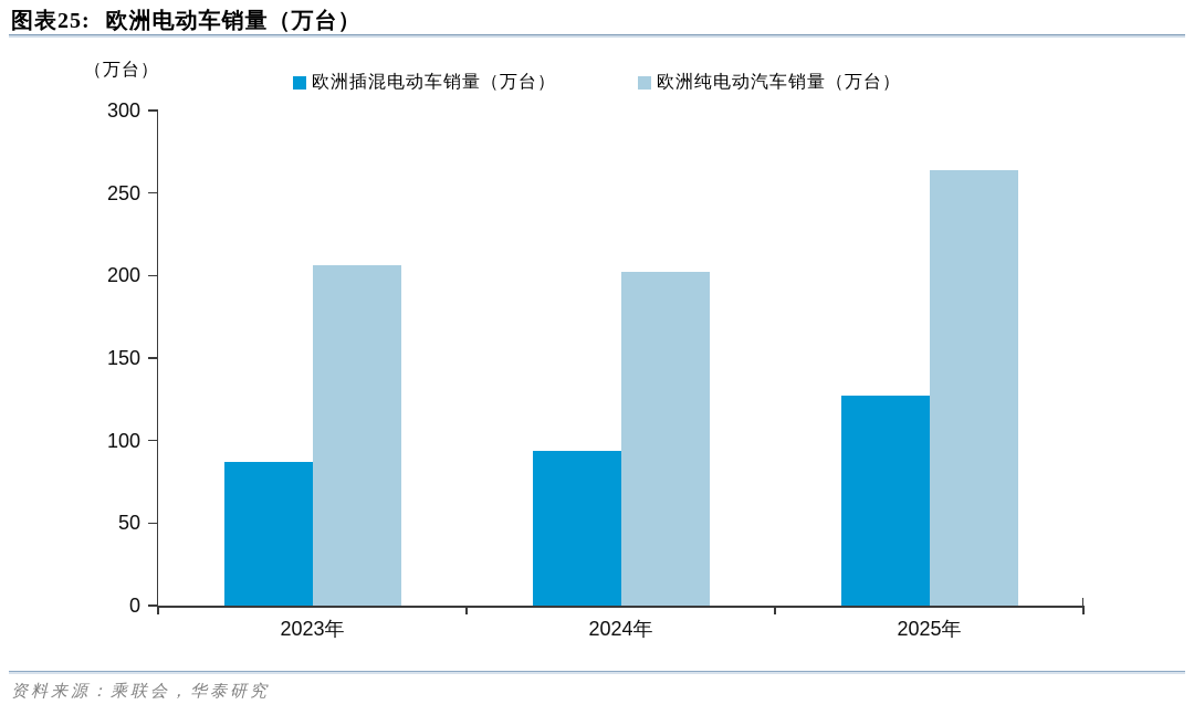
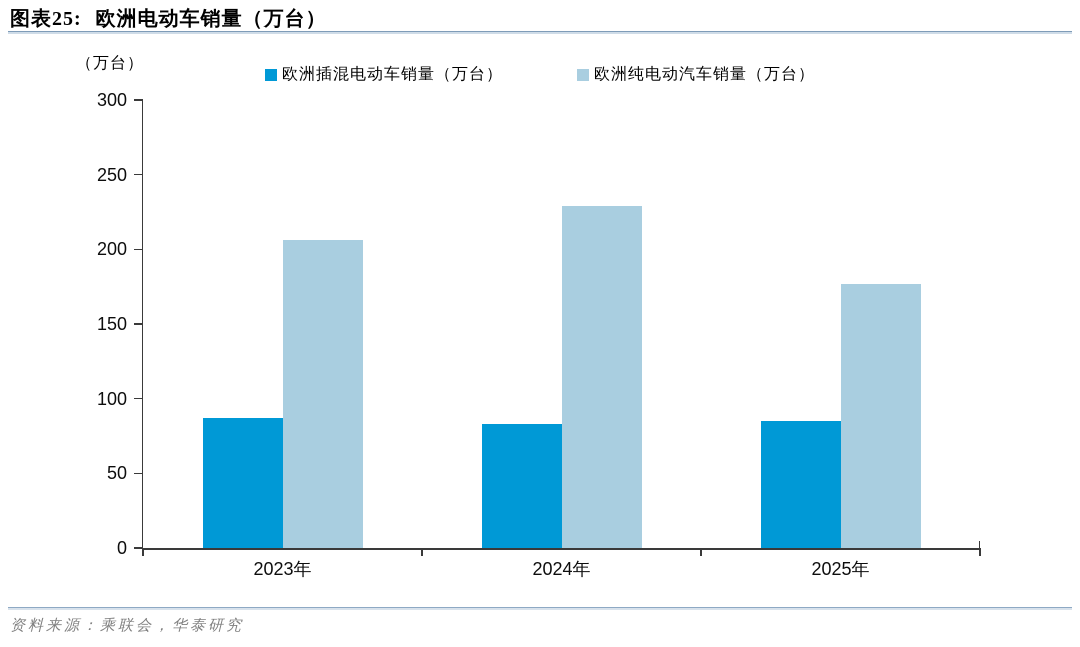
欧洲插混电动车销量（万台）/2024年: 94 -> 83
欧洲纯电动汽车销量（万台）/2024年: 202 -> 229
欧洲插混电动车销量（万台）/2025年: 127 -> 85
欧洲纯电动汽车销量（万台）/2025年: 264 -> 177
